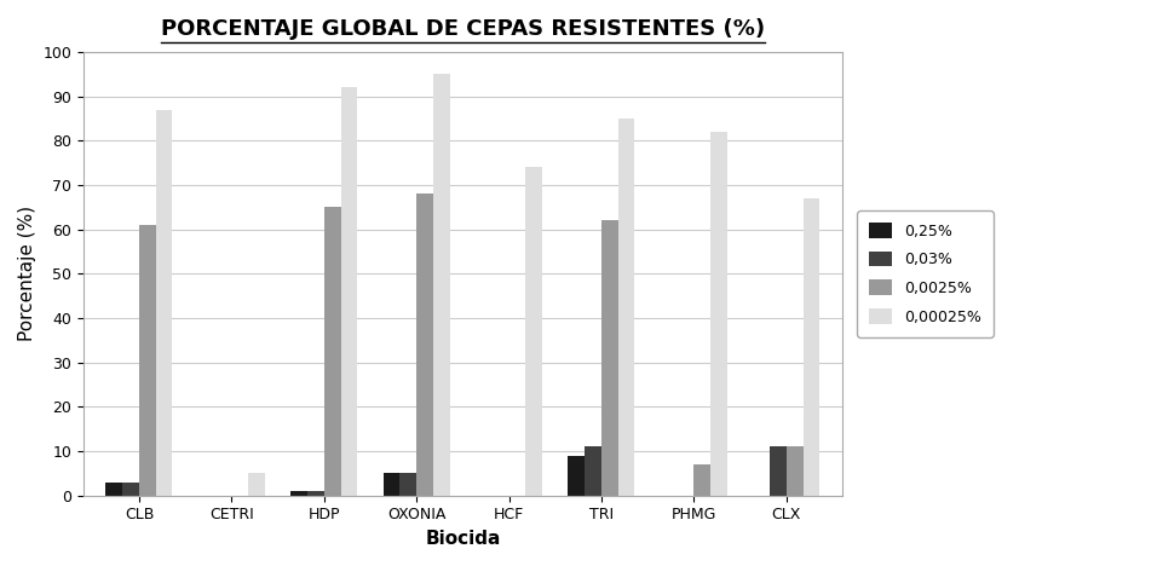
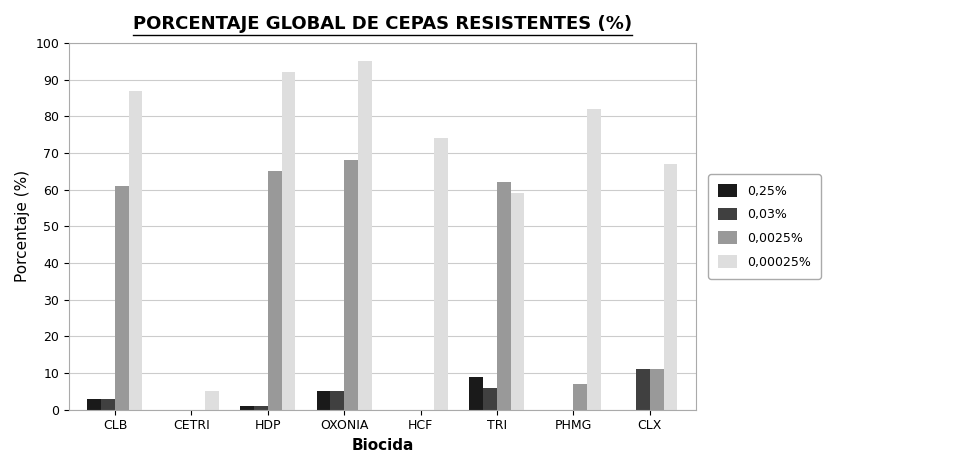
0,03%/TRI: 11 -> 6
0,00025%/TRI: 85 -> 59
